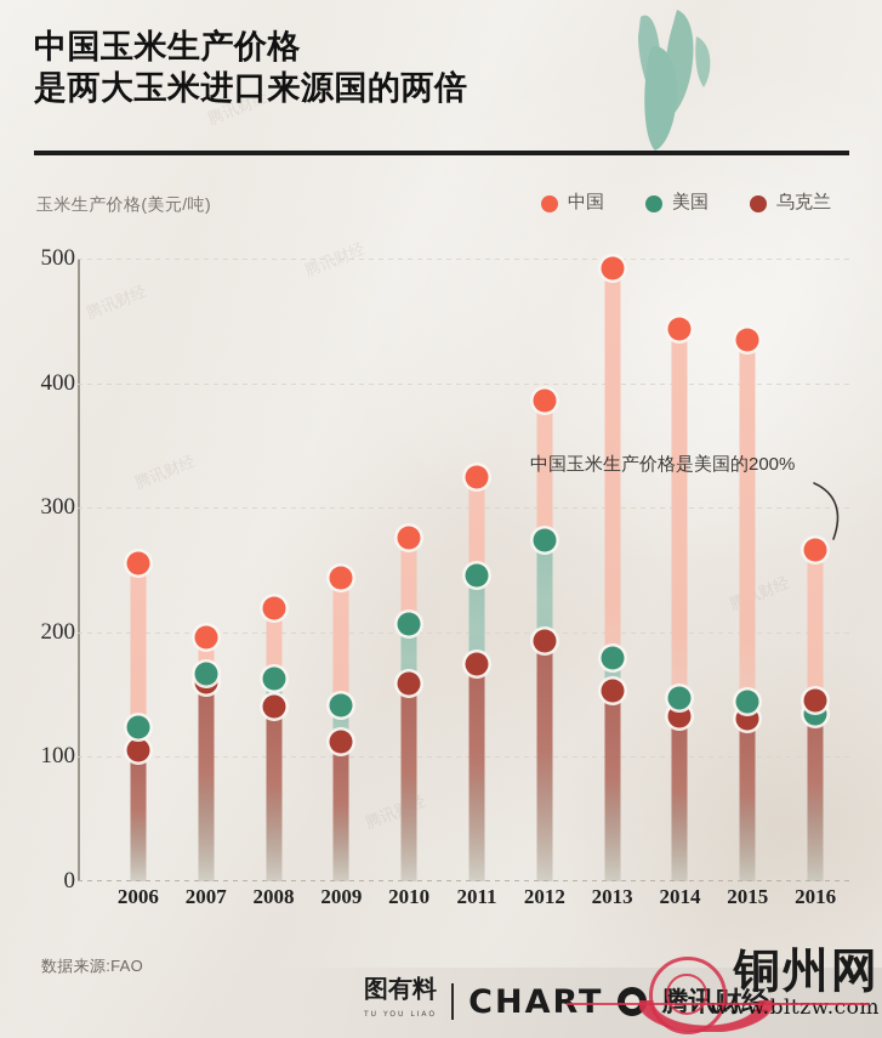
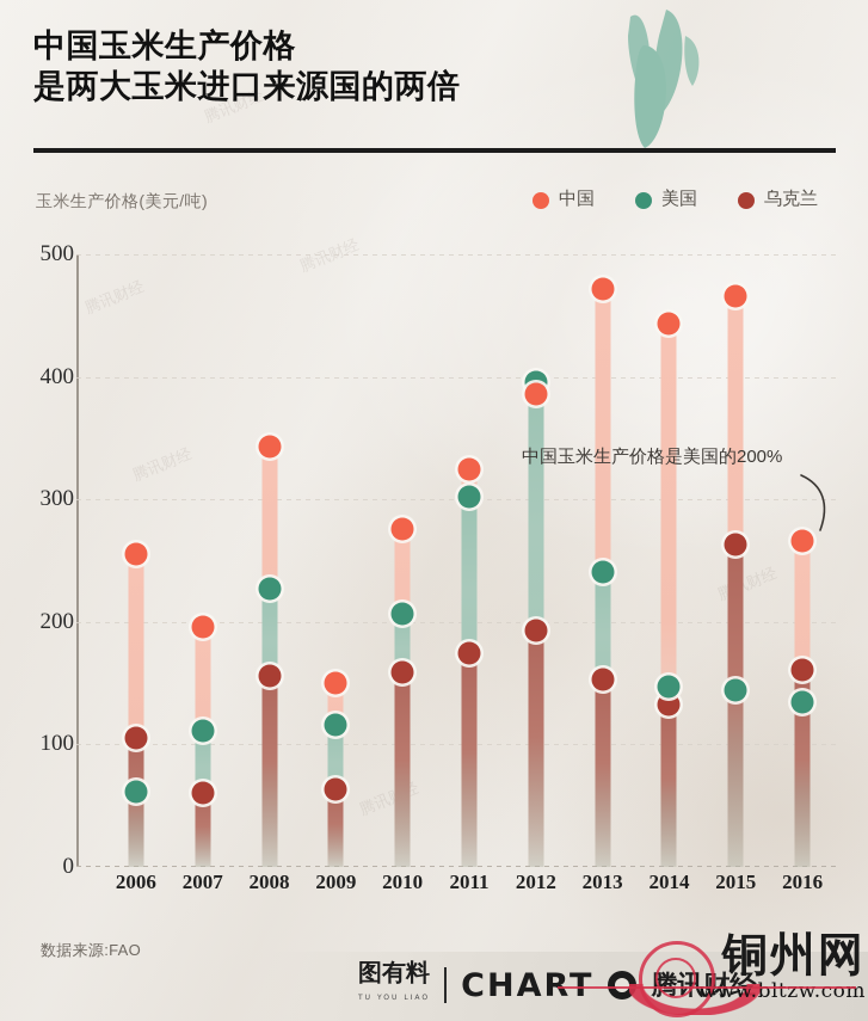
美国/2006: 124 -> 61
美国/2007: 167 -> 111
乌克兰/2007: 160 -> 60
中国/2008: 219 -> 343
美国/2008: 163 -> 227
乌克兰/2008: 140 -> 156
中国/2009: 244 -> 150
美国/2009: 141 -> 116
乌克兰/2009: 112 -> 63
美国/2011: 246 -> 302
美国/2012: 274 -> 396
中国/2013: 492 -> 472
美国/2013: 179 -> 241
中国/2015: 435 -> 466
乌克兰/2015: 131 -> 263
乌克兰/2016: 145 -> 161
